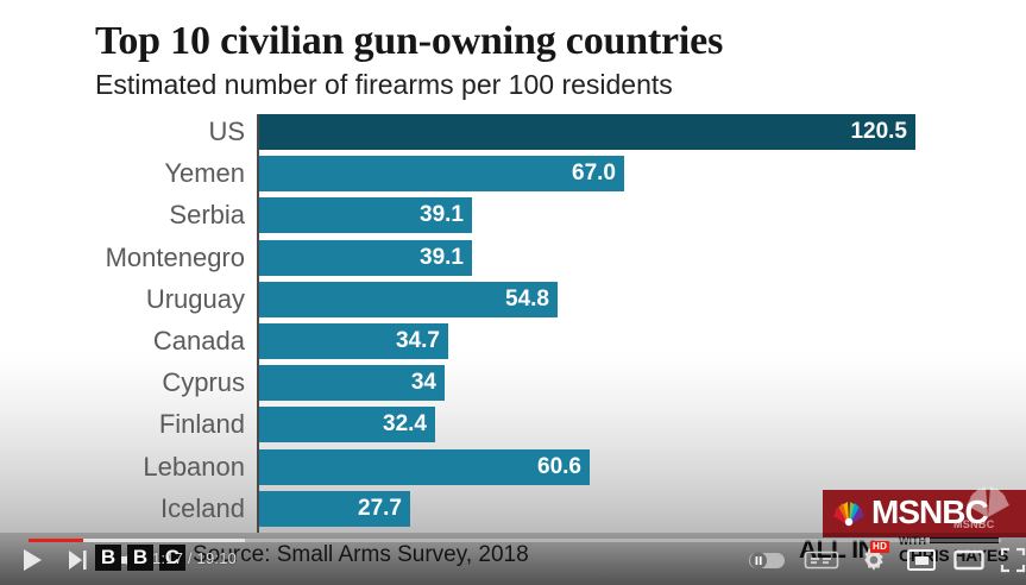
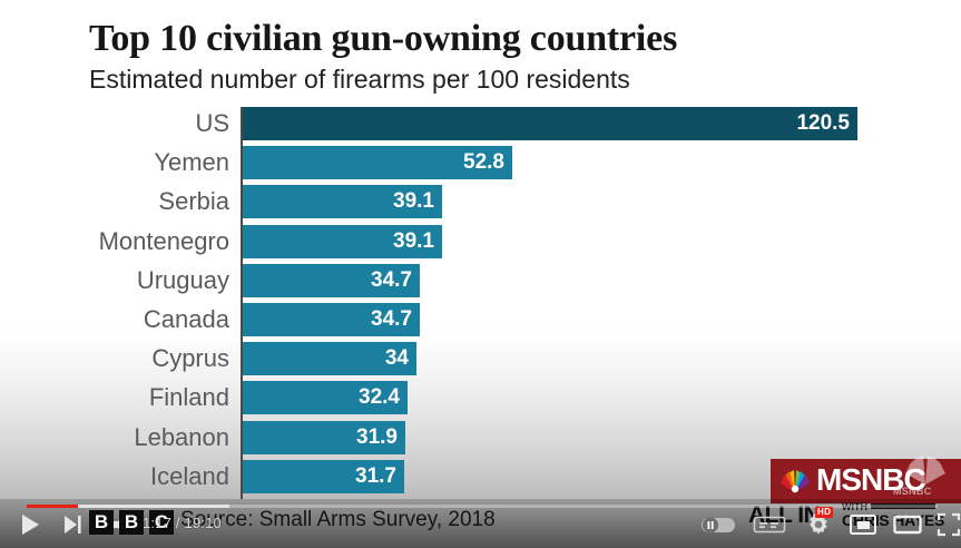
Yemen: 67.0 -> 52.8
Uruguay: 54.8 -> 34.7
Lebanon: 60.6 -> 31.9
Iceland: 27.7 -> 31.7
